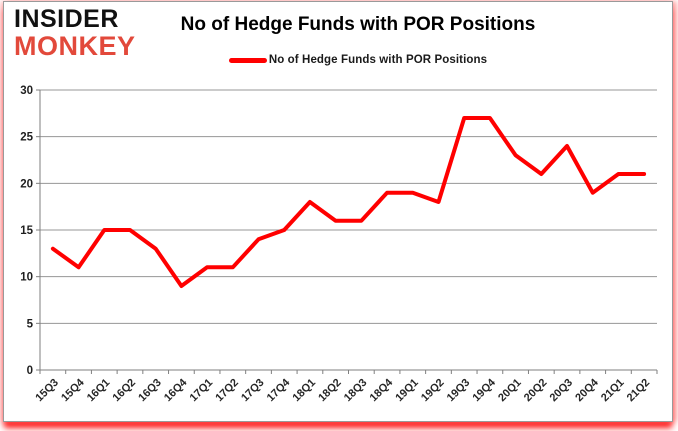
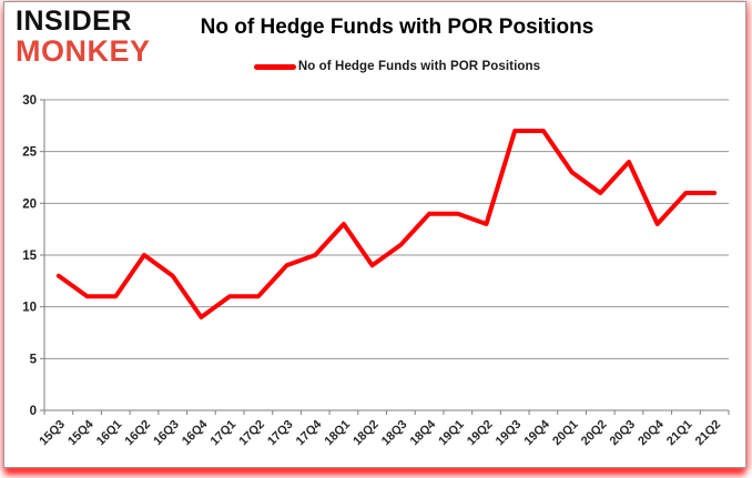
16Q1: 15 -> 11
18Q2: 16 -> 14
20Q4: 19 -> 18
